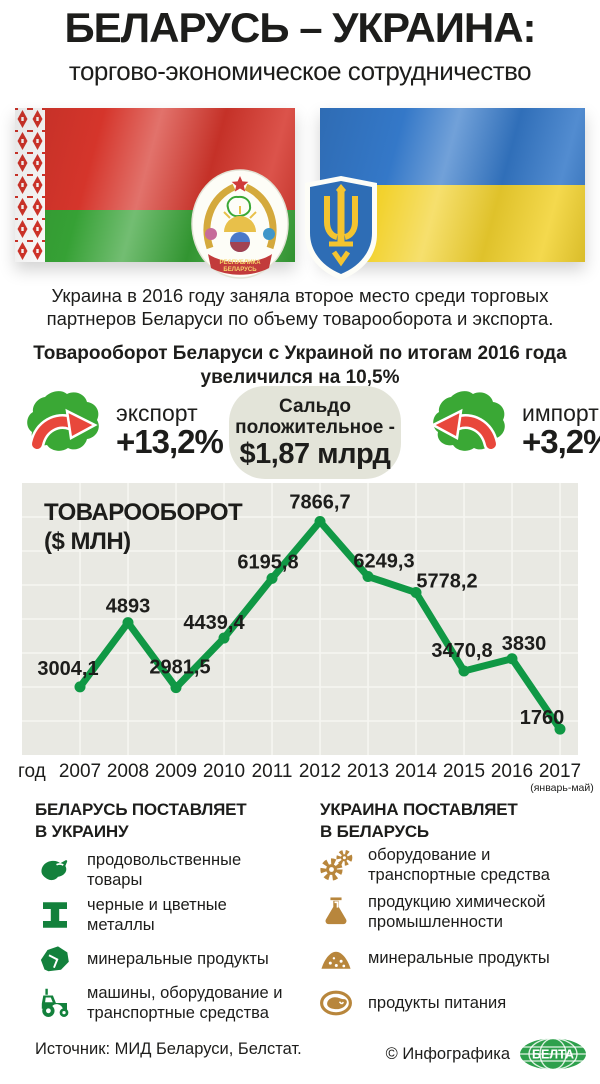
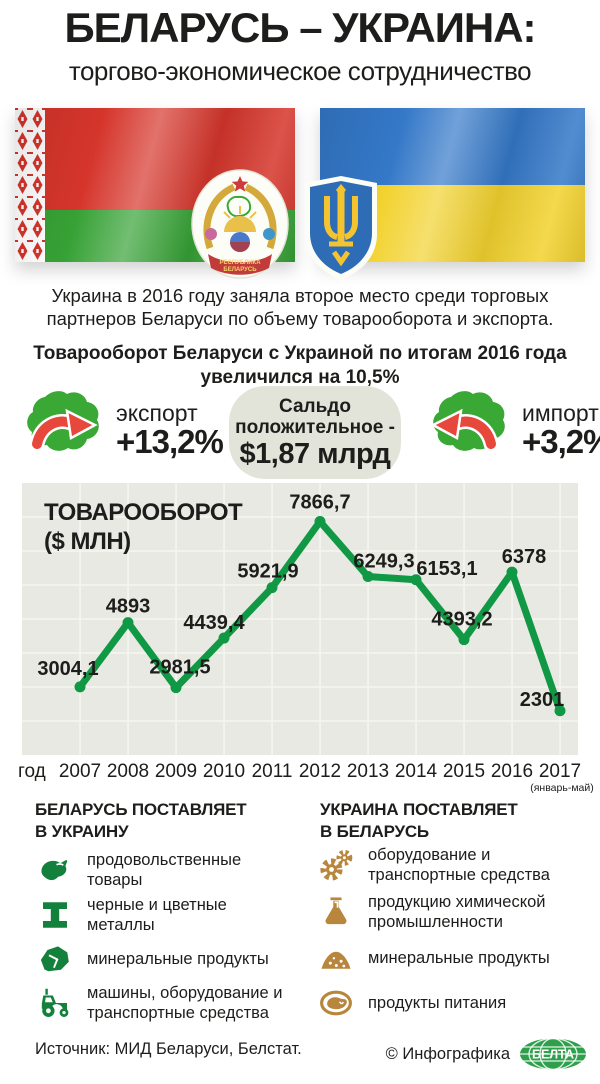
2011: 6195,8 -> 5921,9
2014: 5778,2 -> 6153,1
2015: 3470,8 -> 4393,2
2016: 3830 -> 6378
2017: 1760 -> 2301
